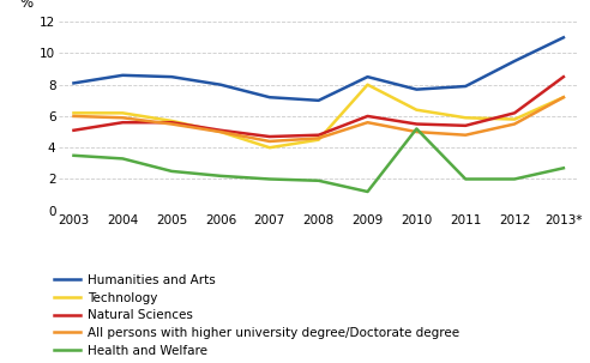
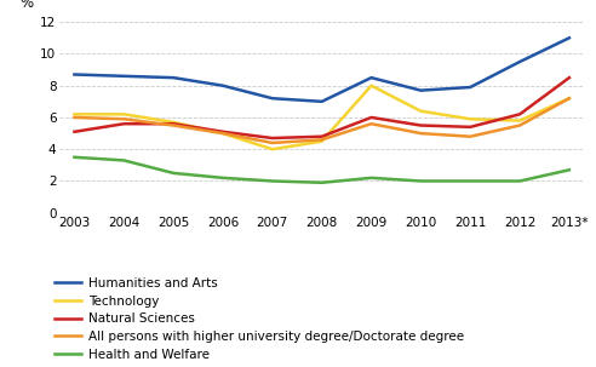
Humanities and Arts/2003: 8.1 -> 8.7
Health and Welfare/2009: 1.2 -> 2.2
Health and Welfare/2010: 5.2 -> 2.0
